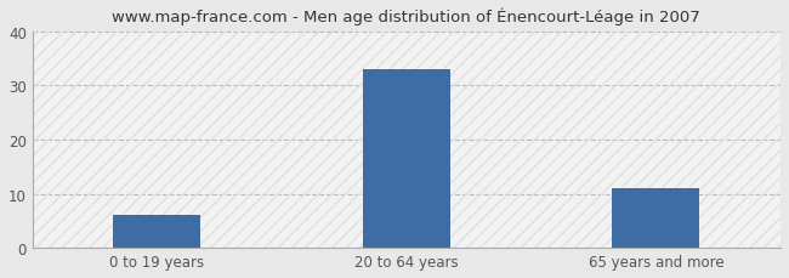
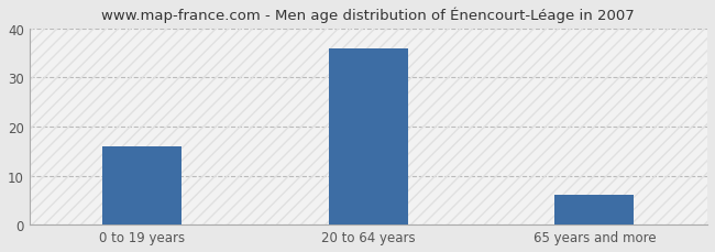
0 to 19 years: 6 -> 16
20 to 64 years: 33 -> 36
65 years and more: 11 -> 6
